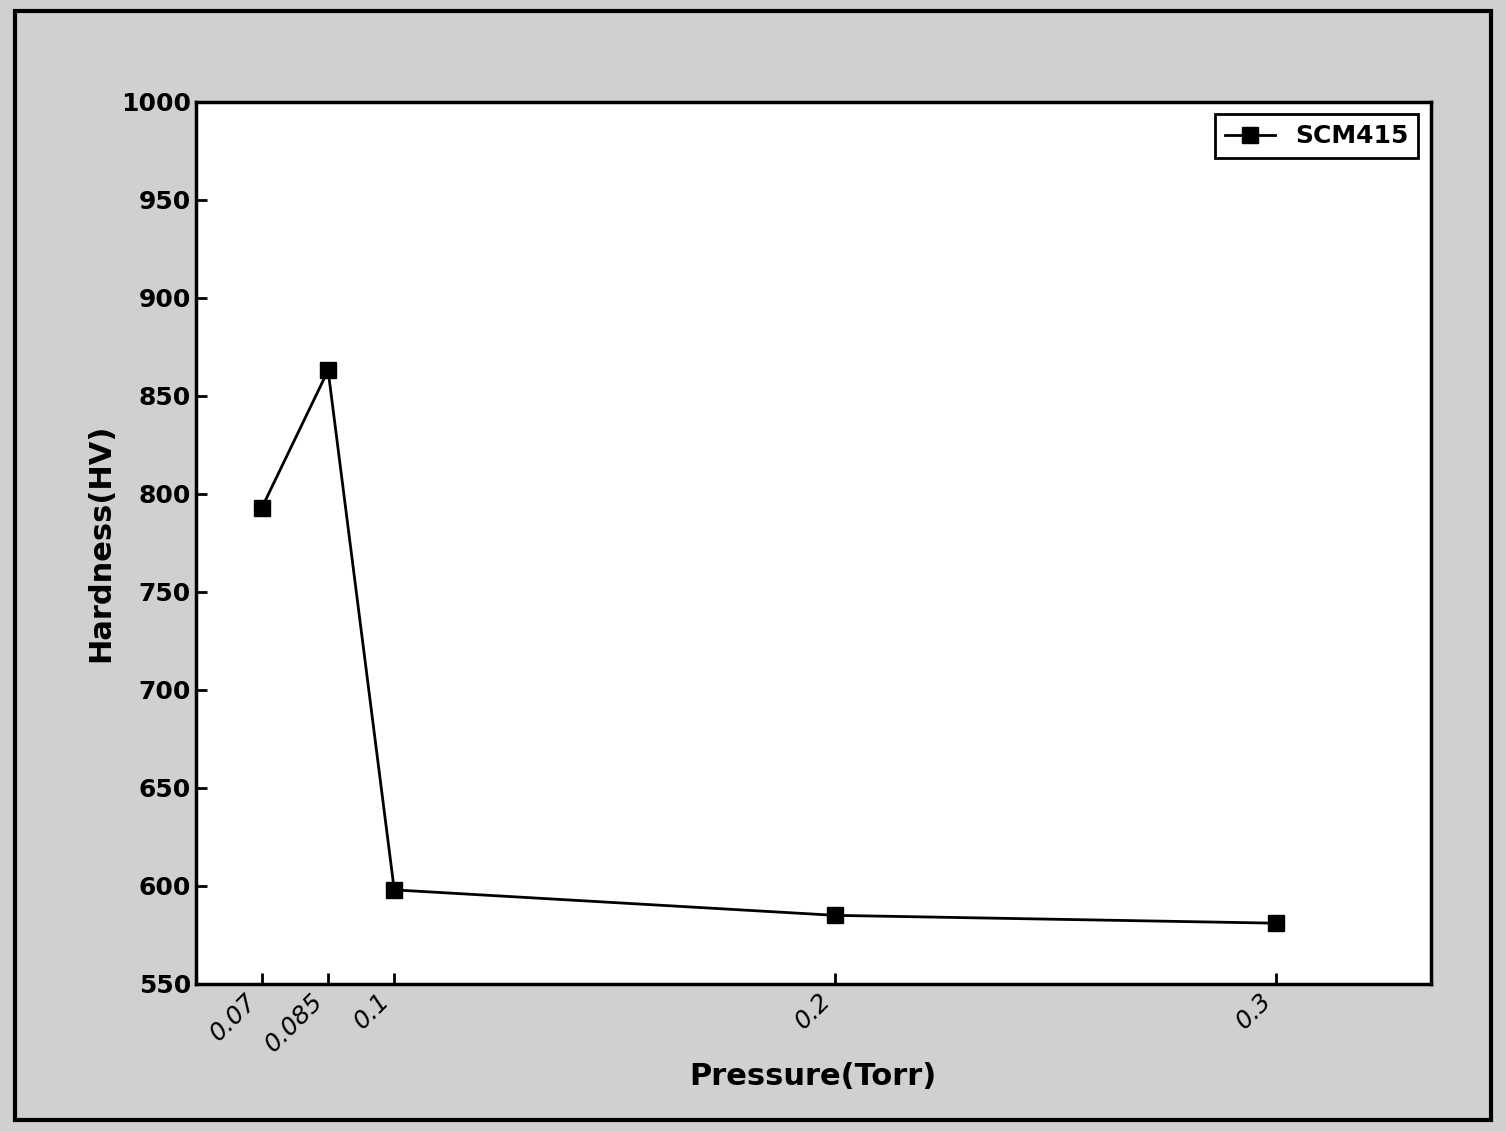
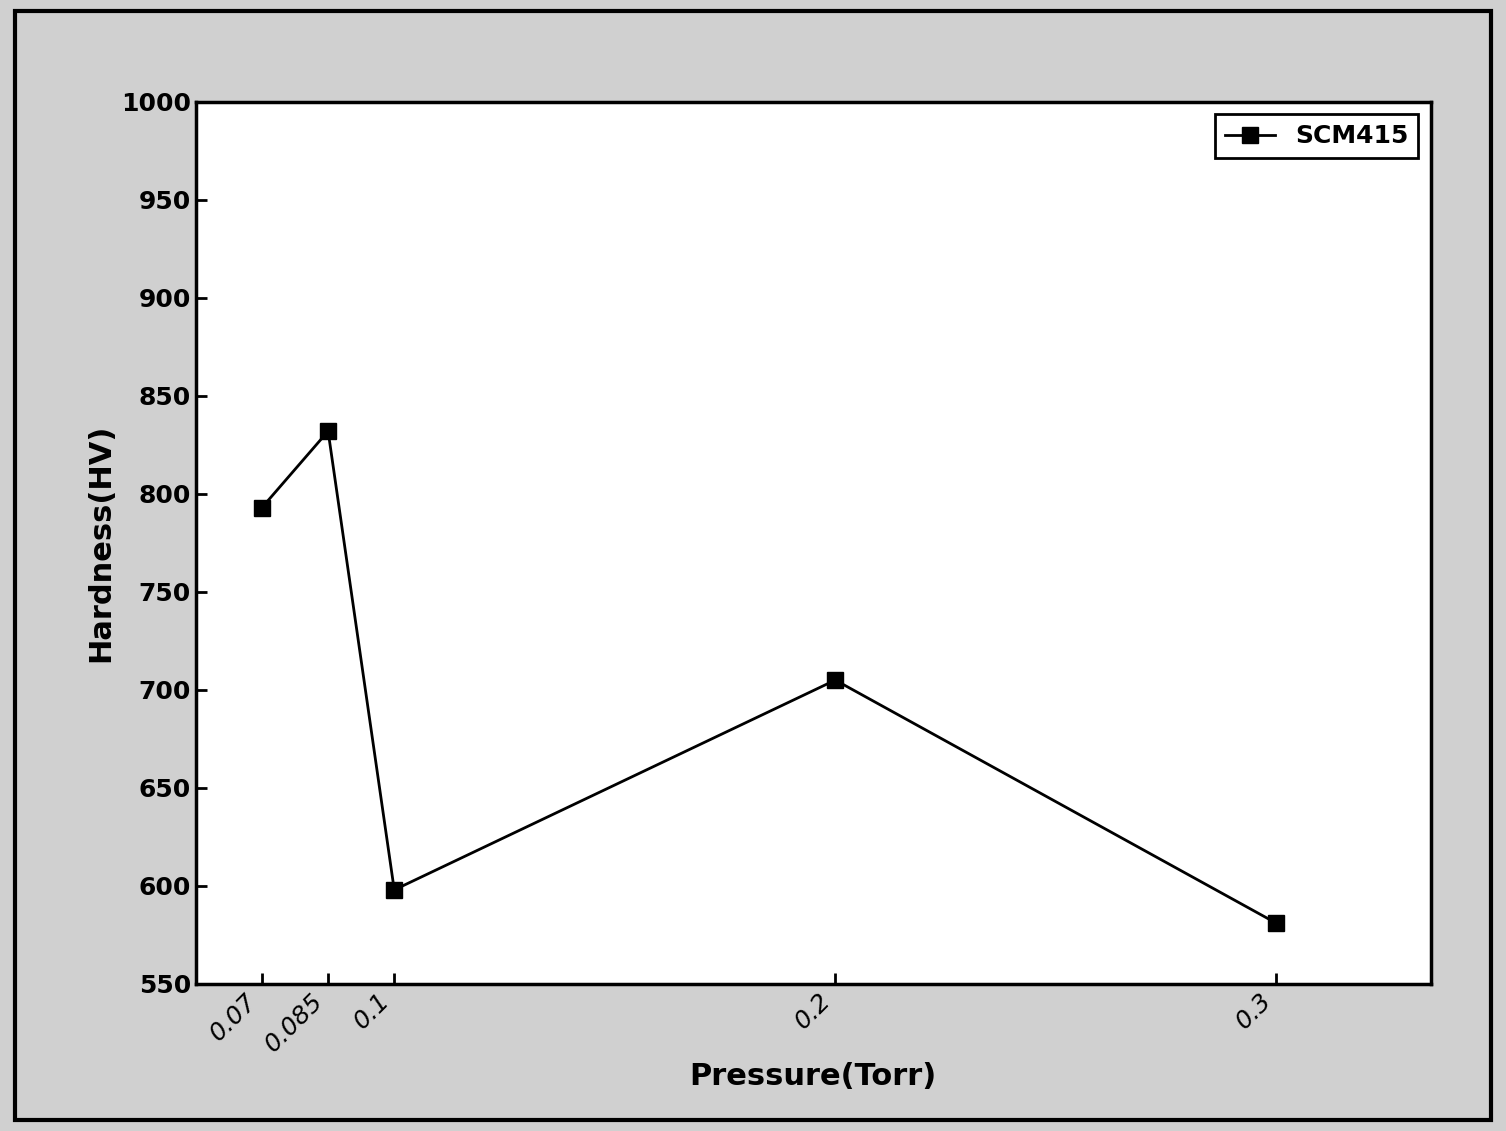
0.085: 863 -> 832
0.2: 585 -> 705
